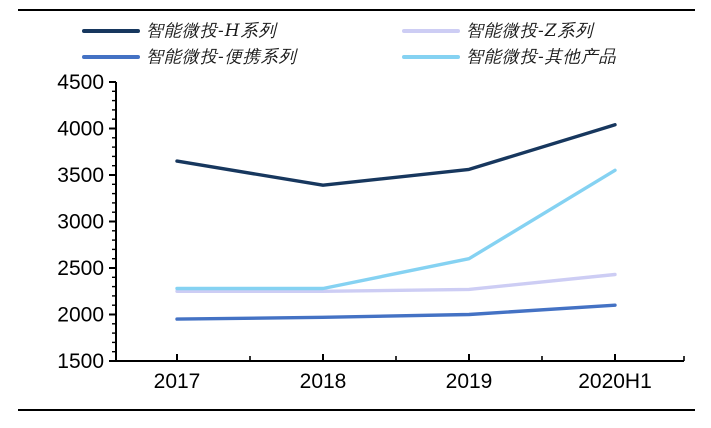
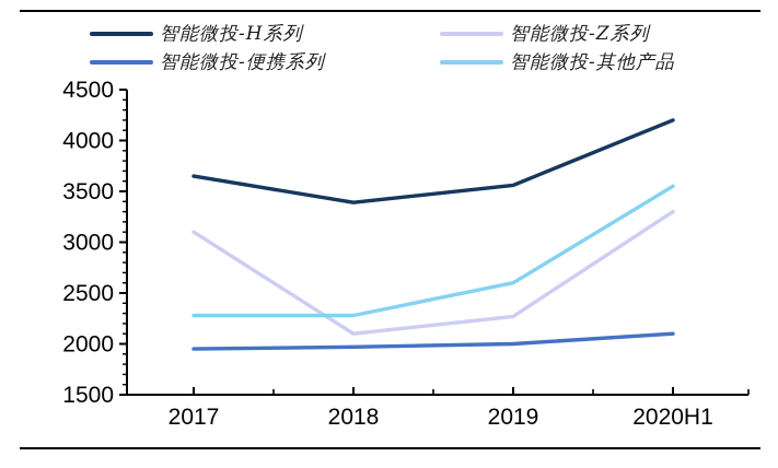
智能微投-Z系列/2017: 2200 -> 3100
智能微投-Z系列/2018: 2200 -> 2100
智能微投-H系列/2020H1: 4000 -> 4200
智能微投-Z系列/2020H1: 2400 -> 3300
